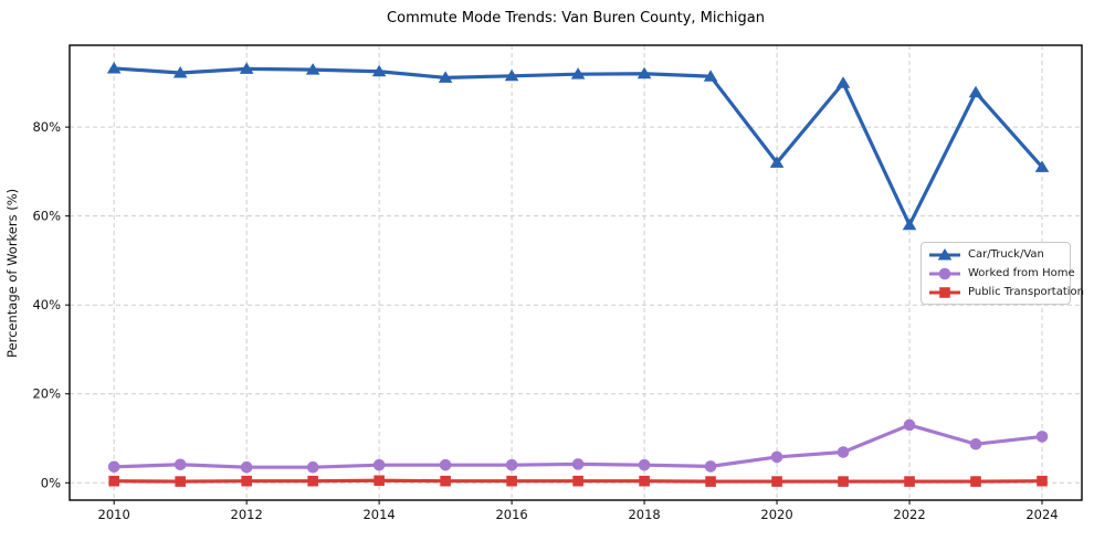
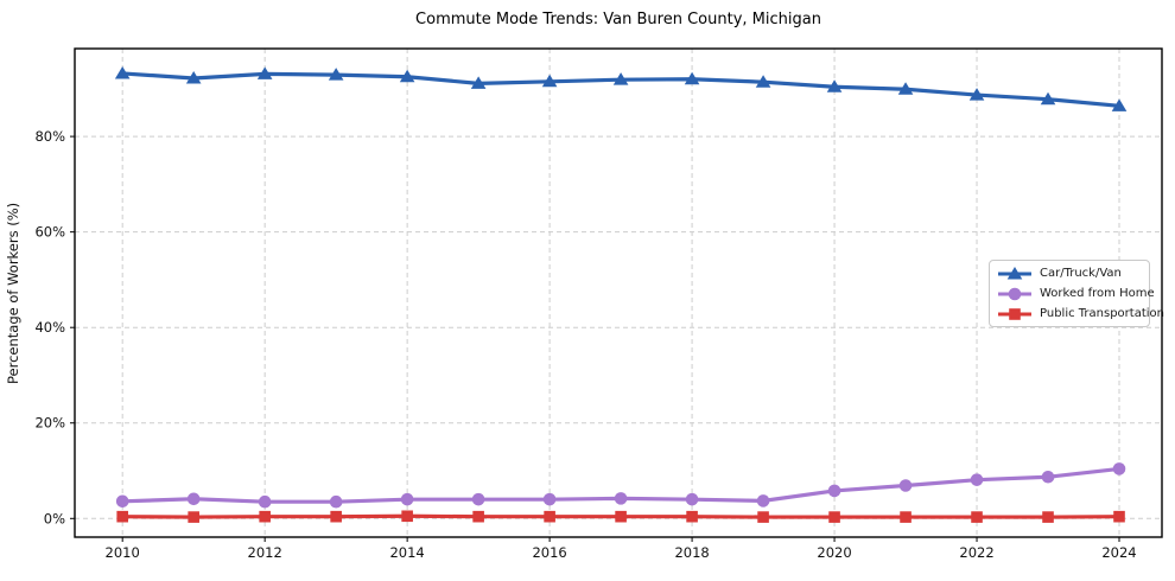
Car/Truck/Van/2020: 72% -> 90%
Car/Truck/Van/2022: 58% -> 89%
Worked from Home/2022: 13% -> 8%
Car/Truck/Van/2024: 71% -> 86%
